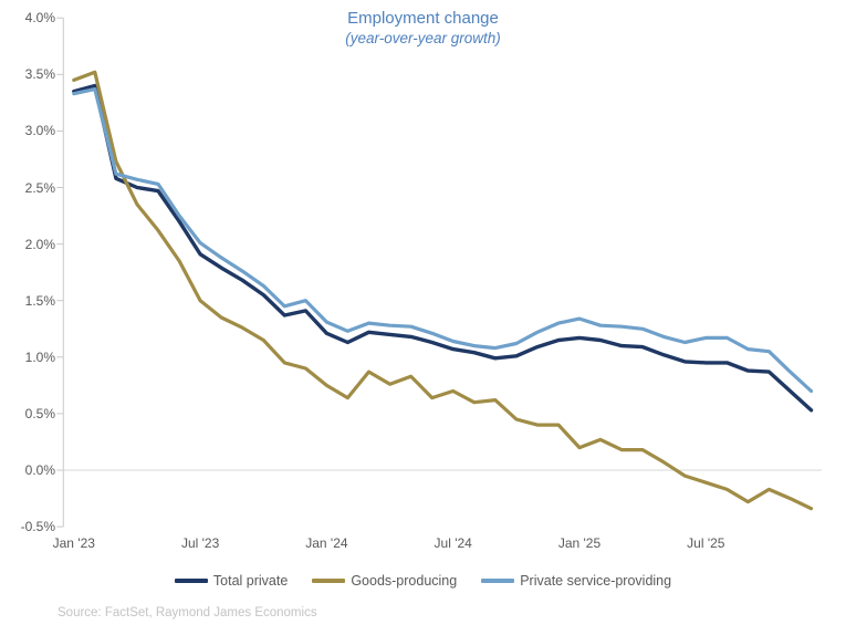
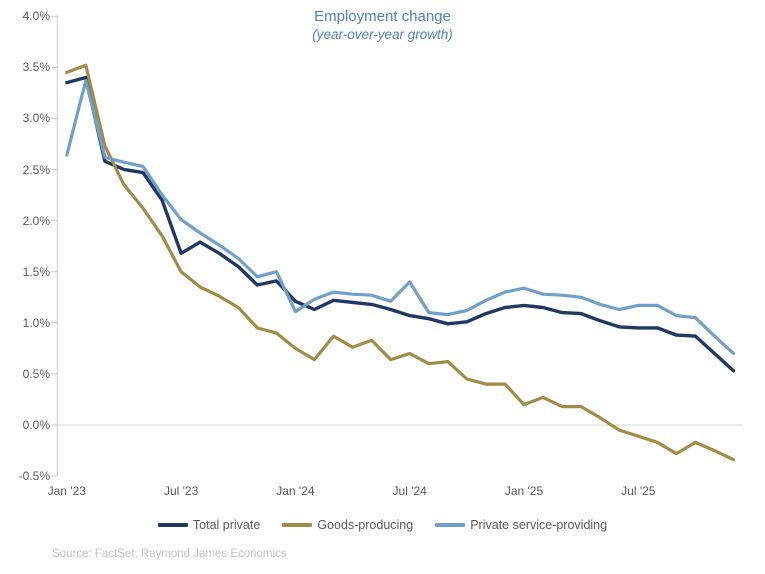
Private service-providing/Jan '23: 3.33% -> 2.64%
Total private/Jul '23: 1.91% -> 1.68%
Private service-providing/Jan '24: 1.31% -> 1.11%
Private service-providing/Jul '24: 1.14% -> 1.40%
